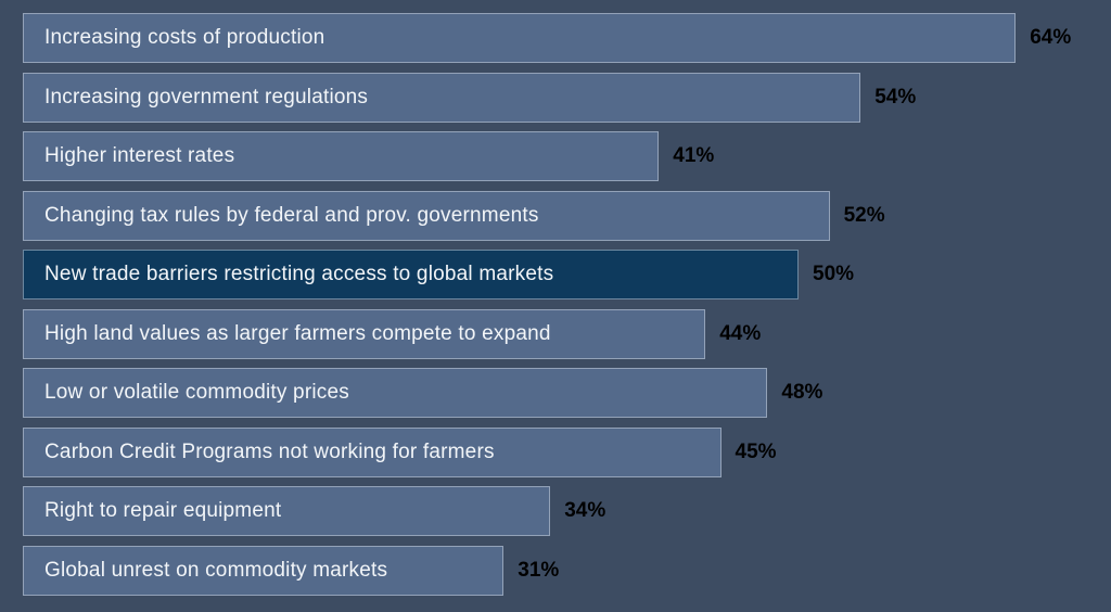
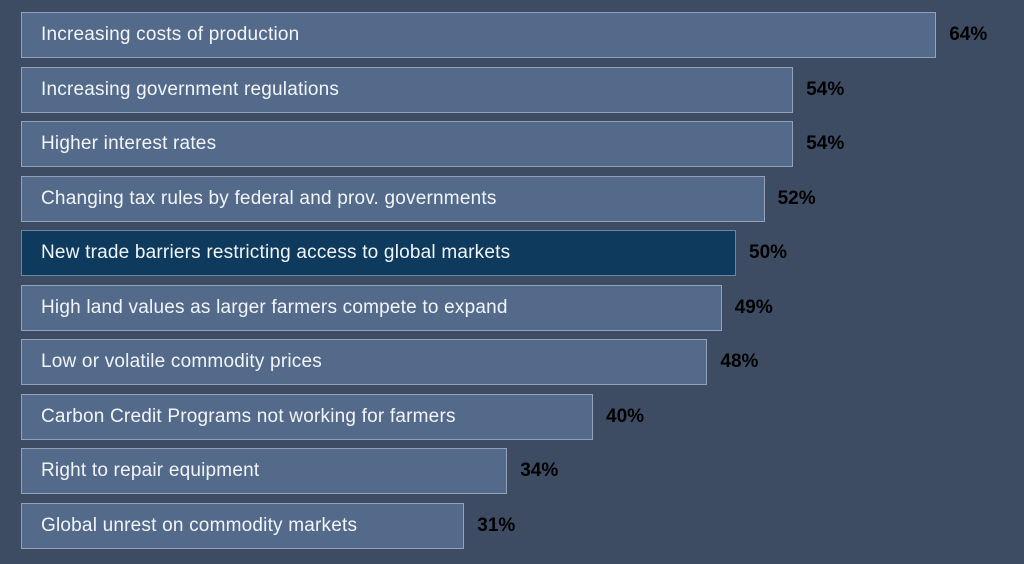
Higher interest rates: 41% -> 54%
High land values as larger farmers compete to expand: 44% -> 49%
Carbon Credit Programs not working for farmers: 45% -> 40%
